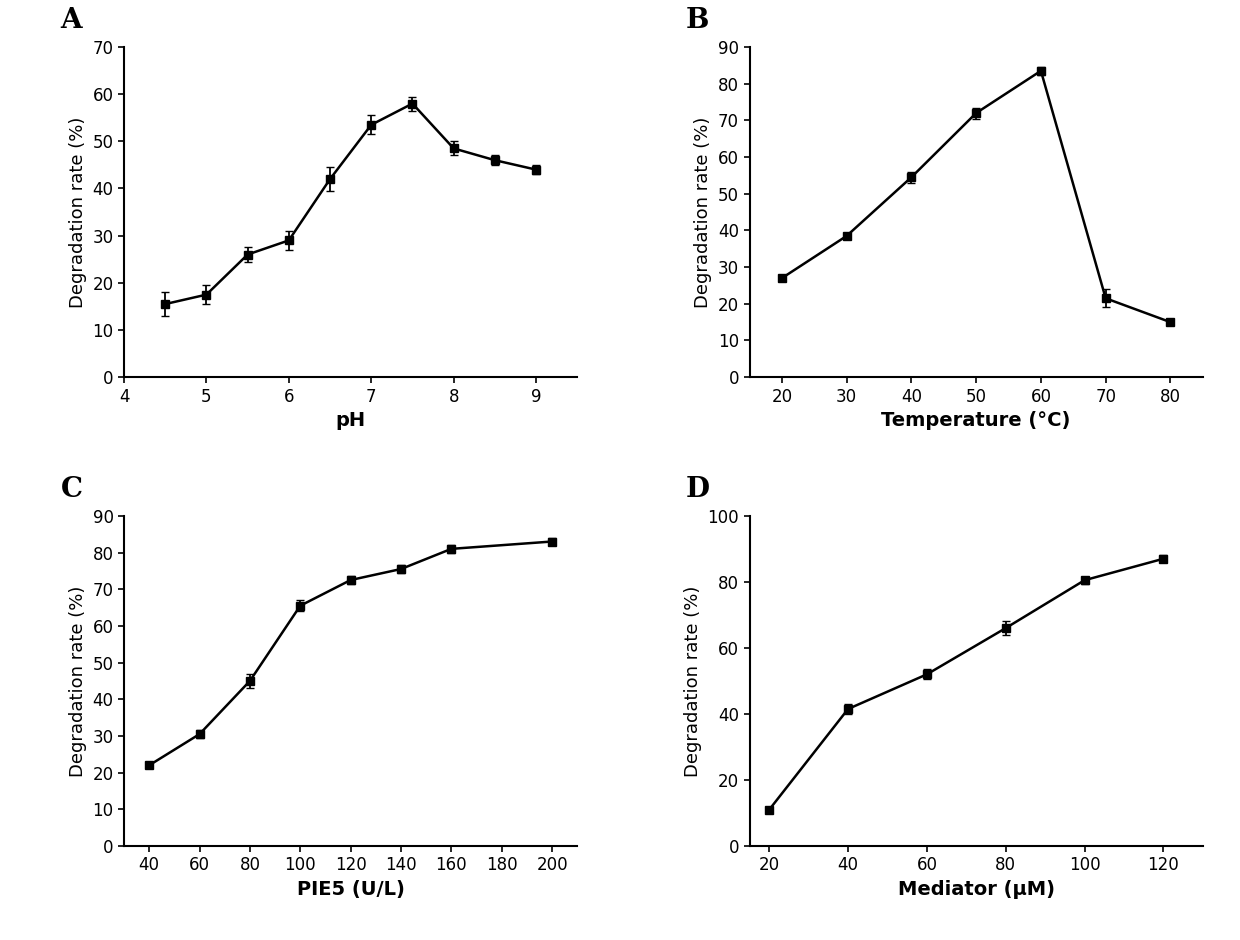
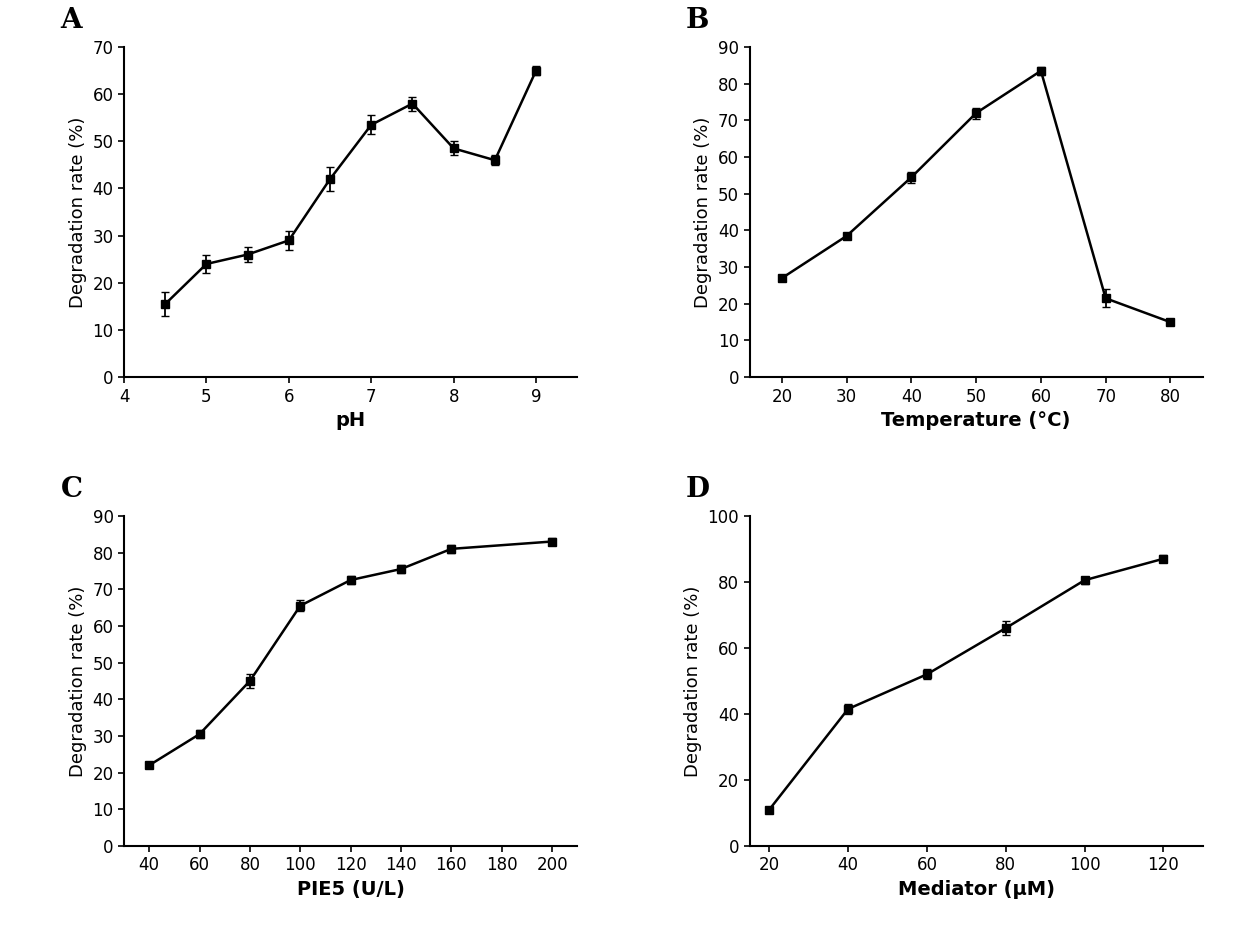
5: 17.5 -> 24.0
9: 44.0 -> 65.0
